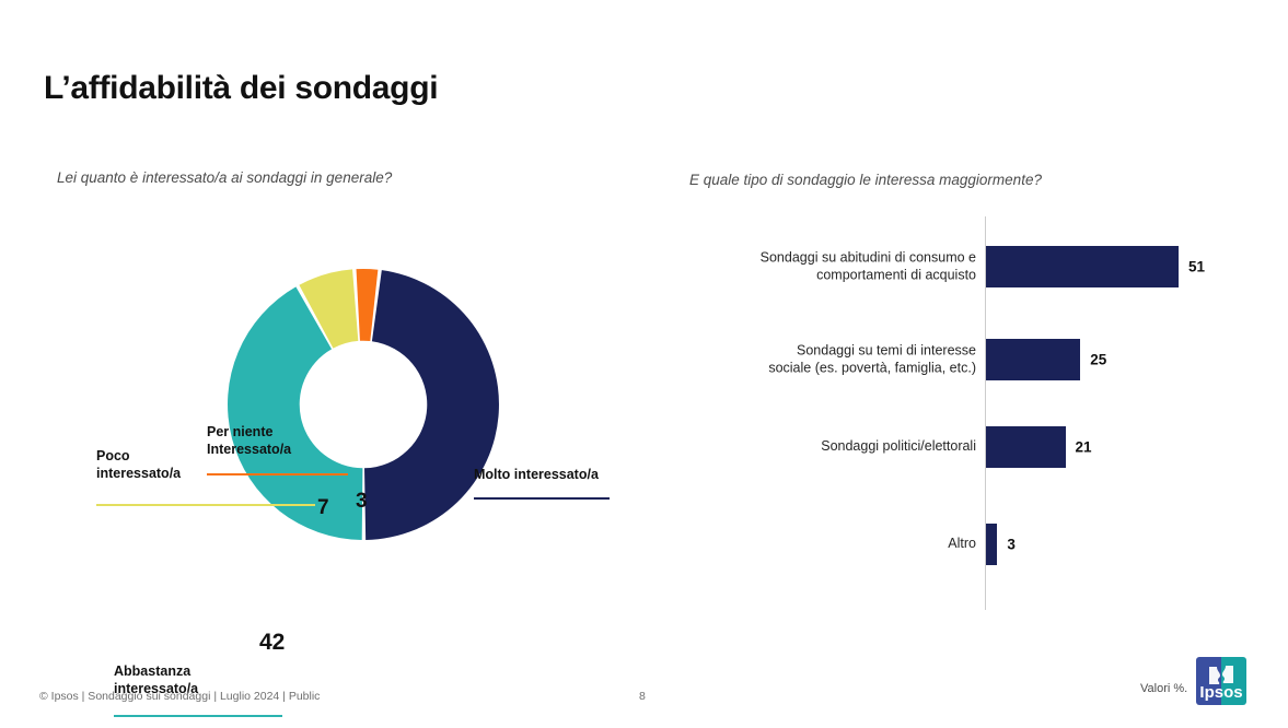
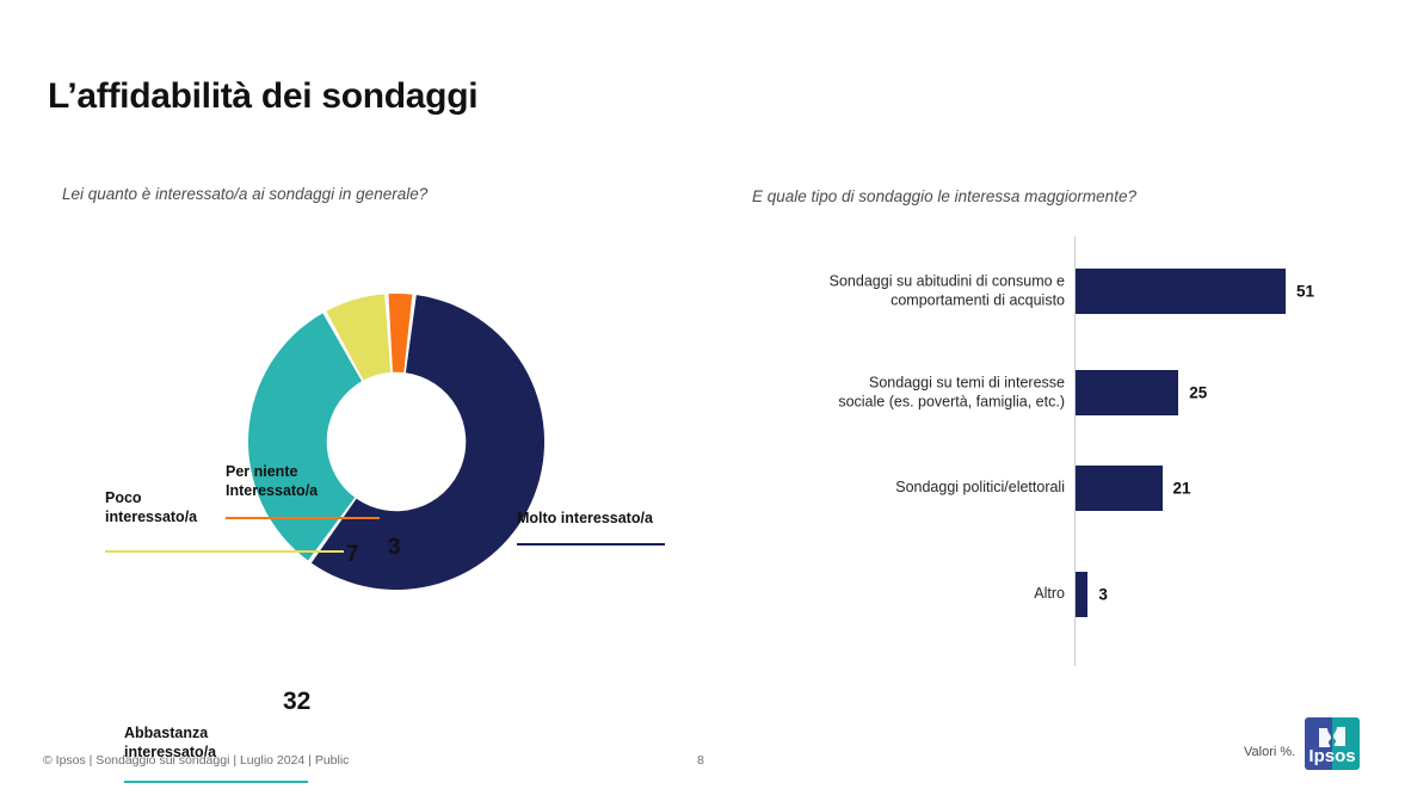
Lei quanto è interessato/a ai sondaggi in generale?/Molto interessato/a: 48 -> 58
Lei quanto è interessato/a ai sondaggi in generale?/Abbastanza interessato/a: 42 -> 32
